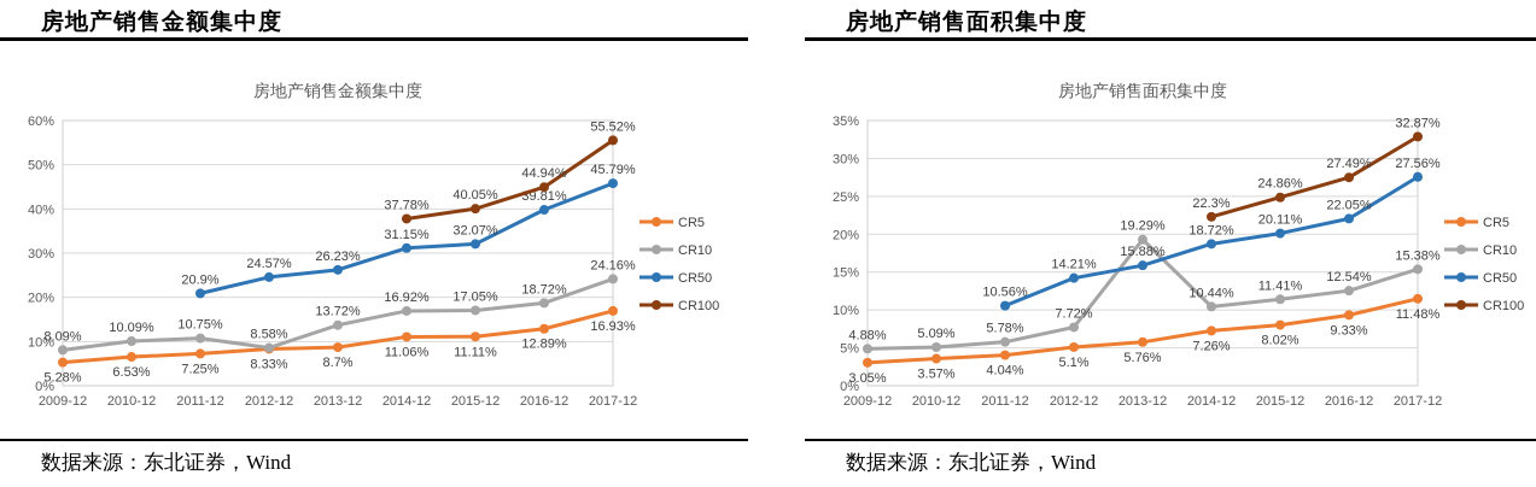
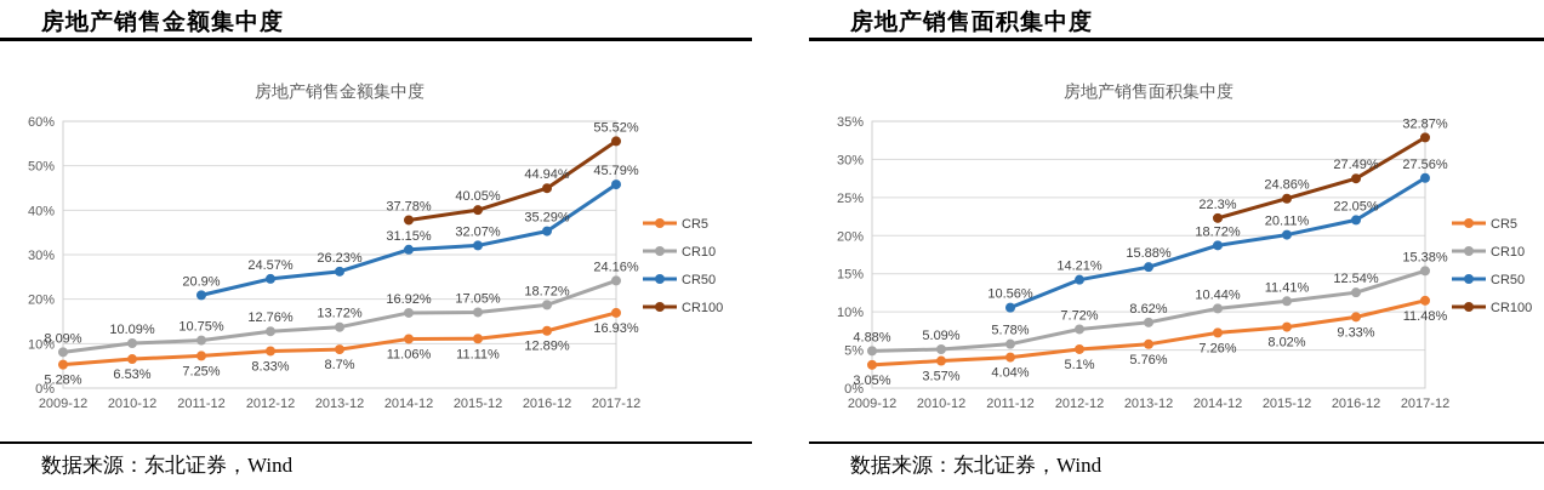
房地产销售金额集中度/CR10/2012-12: 8.58% -> 12.76%
房地产销售金额集中度/CR50/2016-12: 39.81% -> 35.29%
房地产销售面积集中度/CR10/2013-12: 19.29% -> 8.62%
